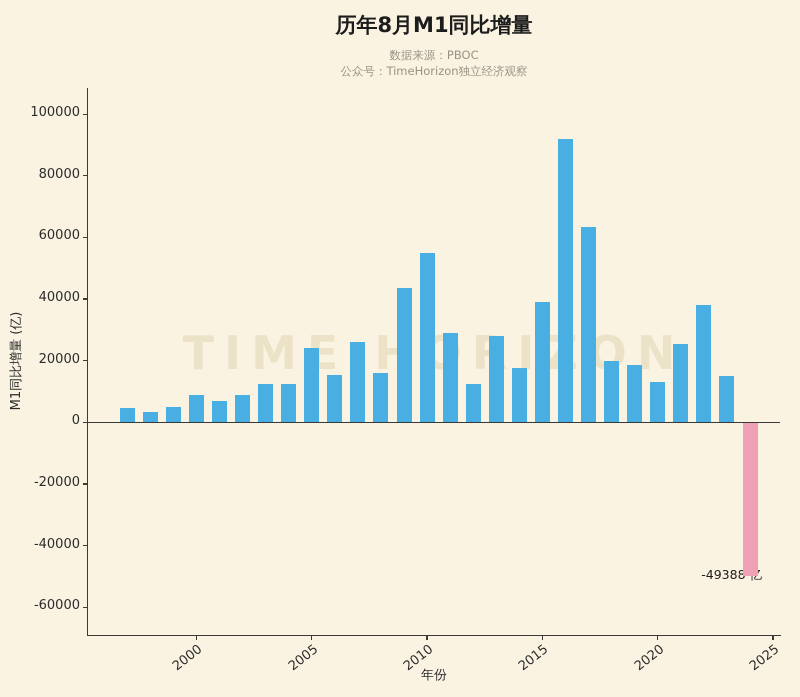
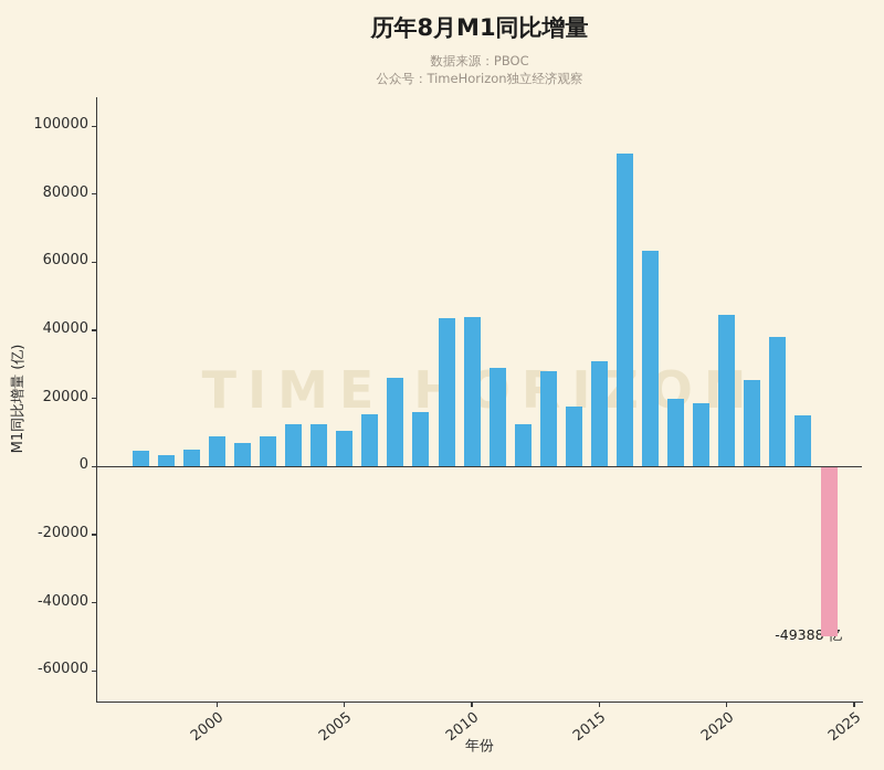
2005: 24000 -> 10000
2010: 55000 -> 44000
2015: 39000 -> 31000
2020: 13000 -> 44000
